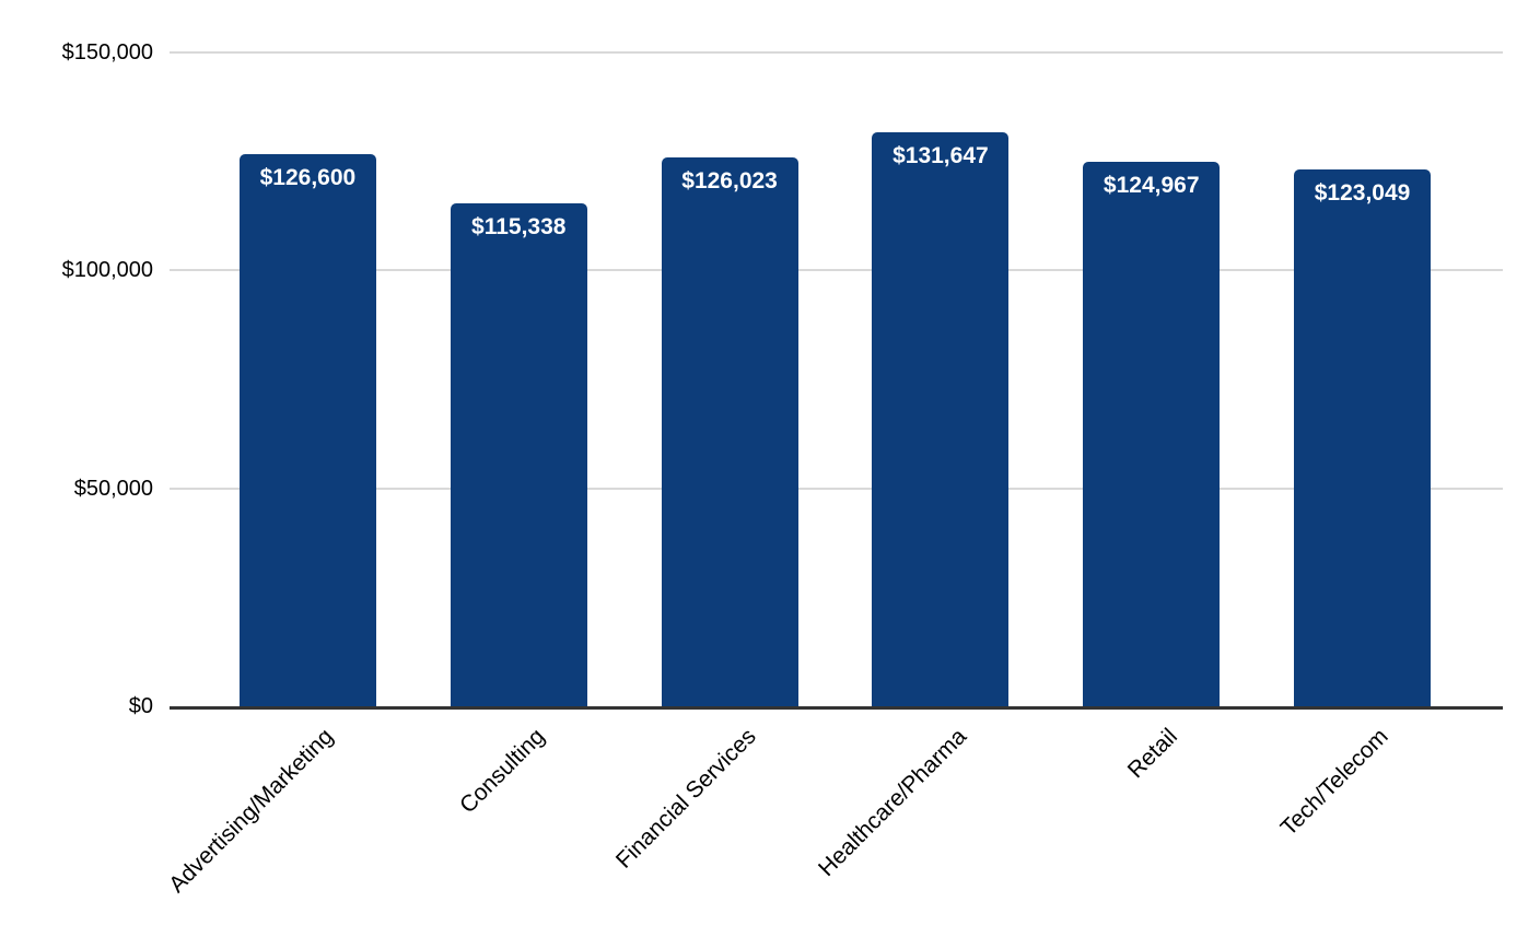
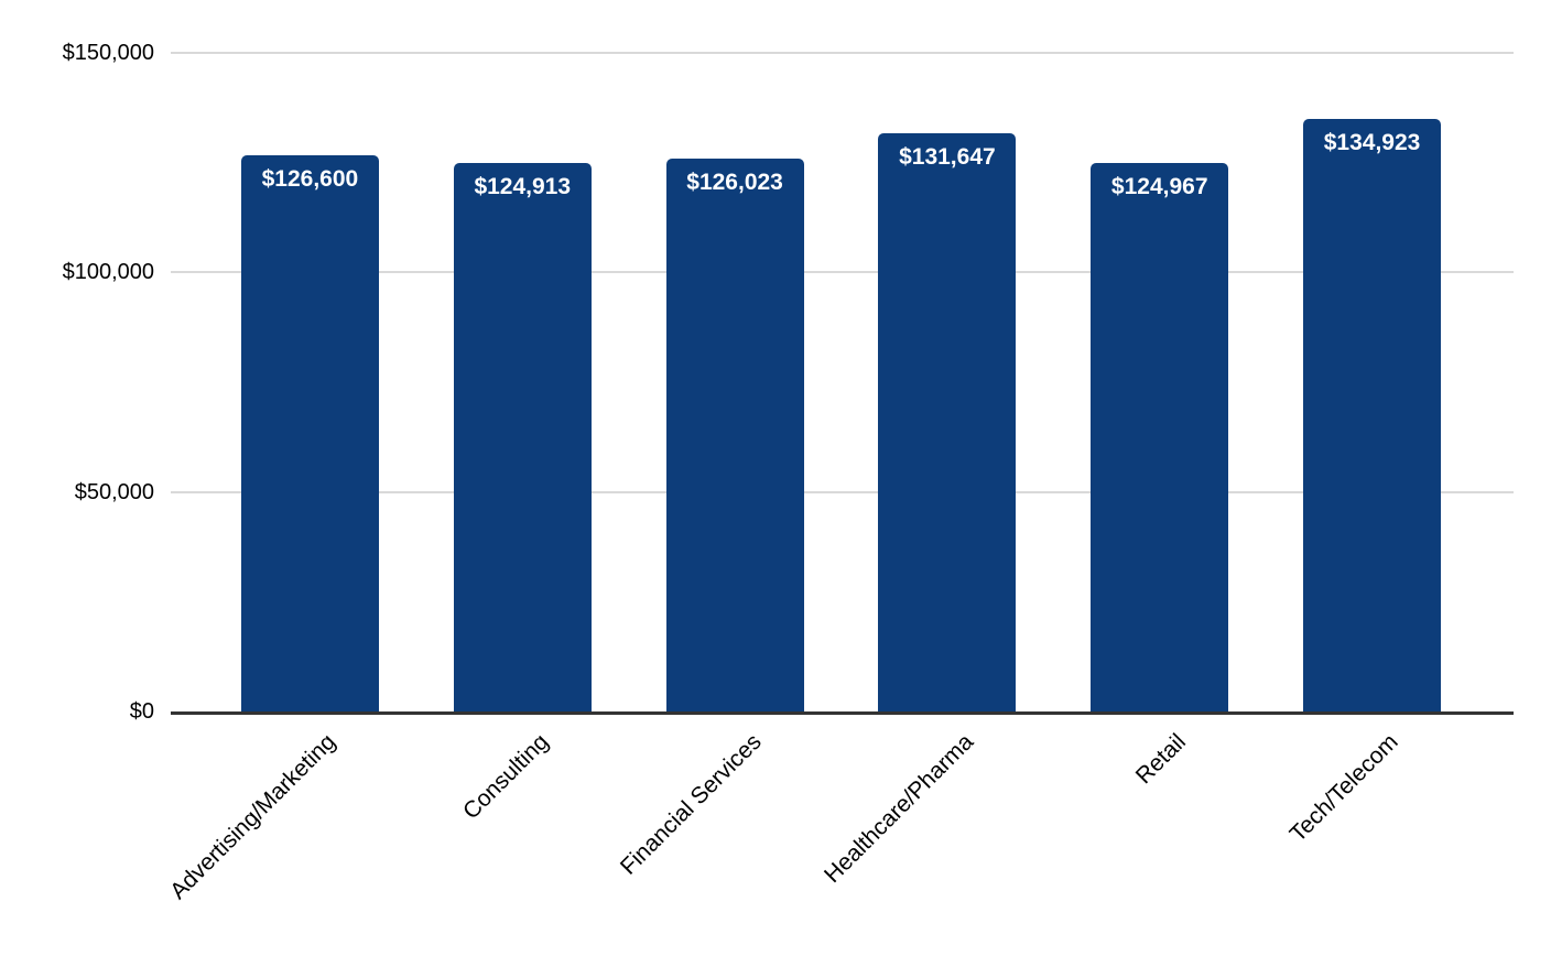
Consulting: $115,338 -> $124,913
Tech/Telecom: $123,049 -> $134,923
